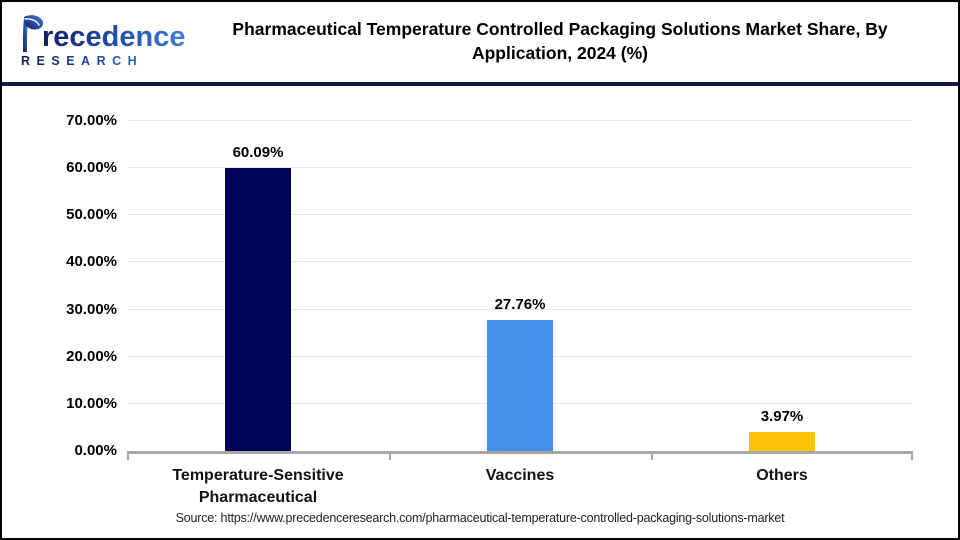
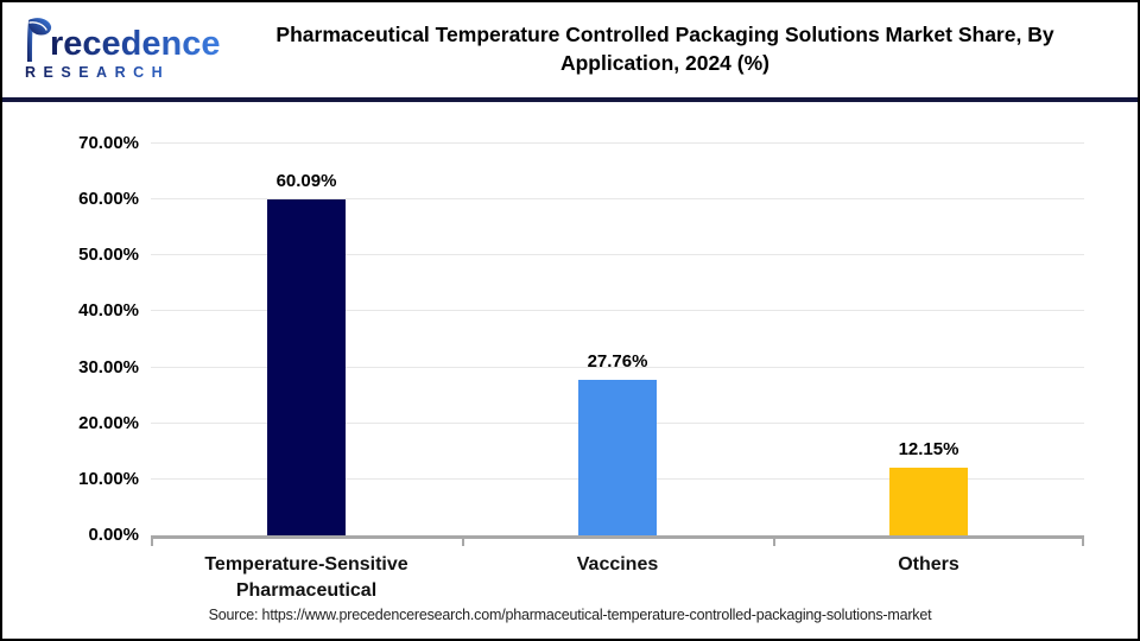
Others: 3.97% -> 12.15%
